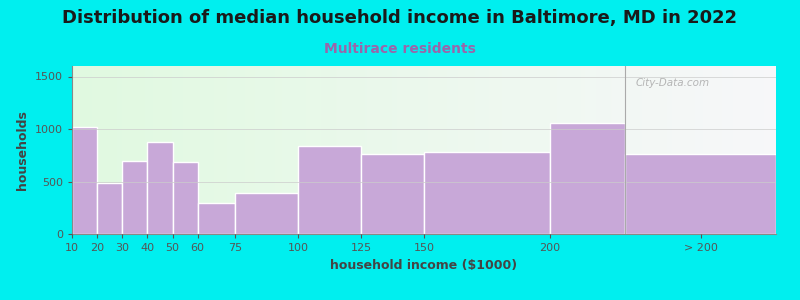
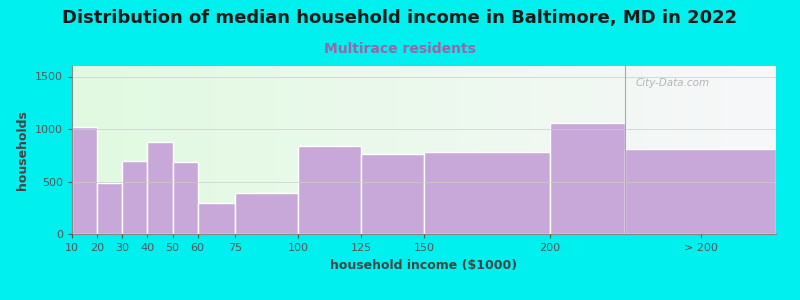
> 200: 760 -> 810
